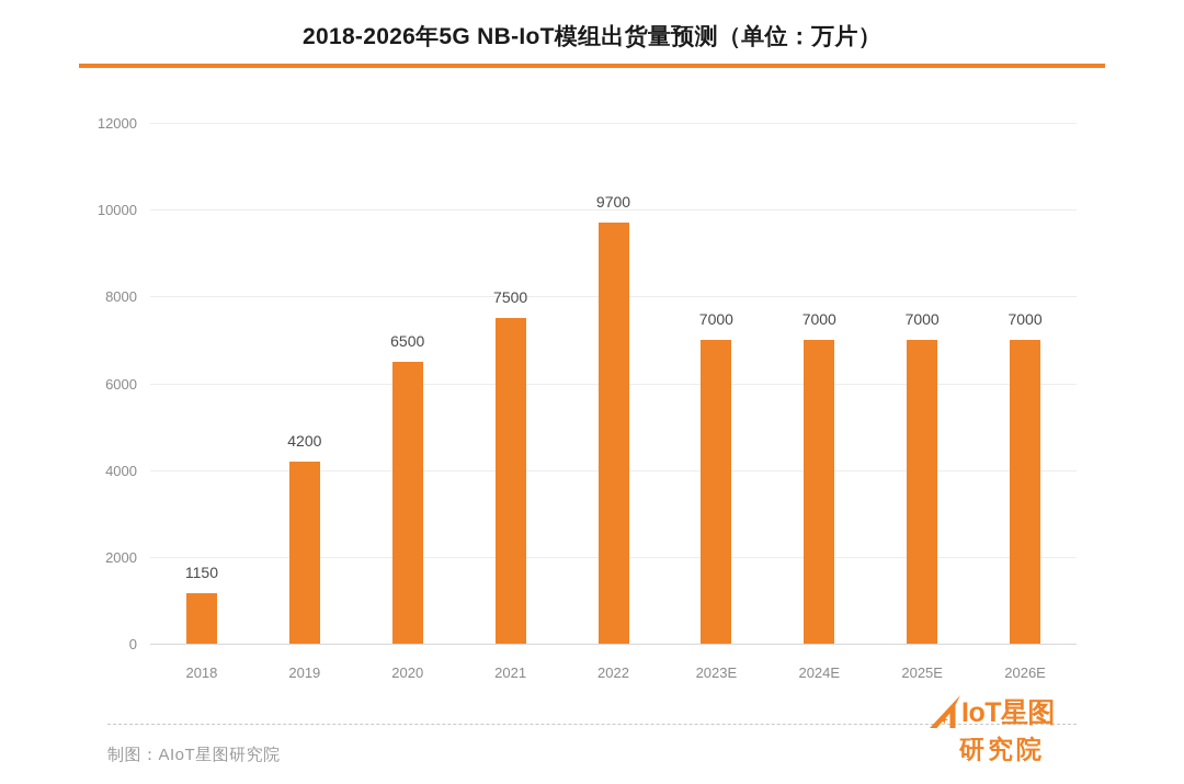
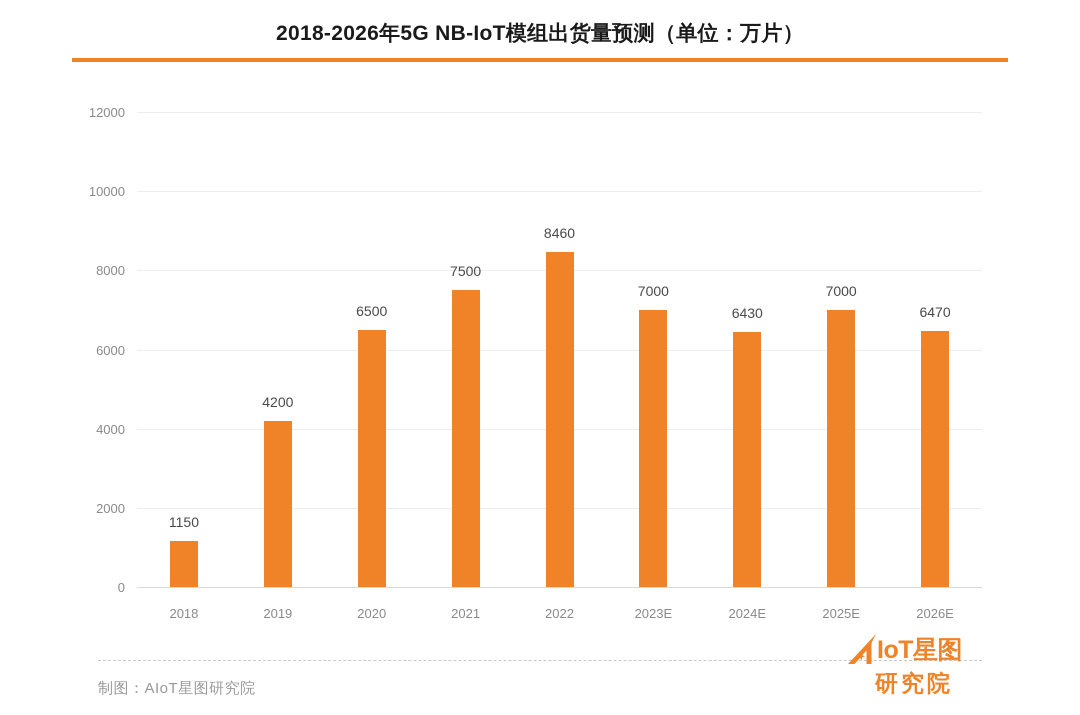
2022: 9700 -> 8460
2024E: 7000 -> 6430
2026E: 7000 -> 6470
